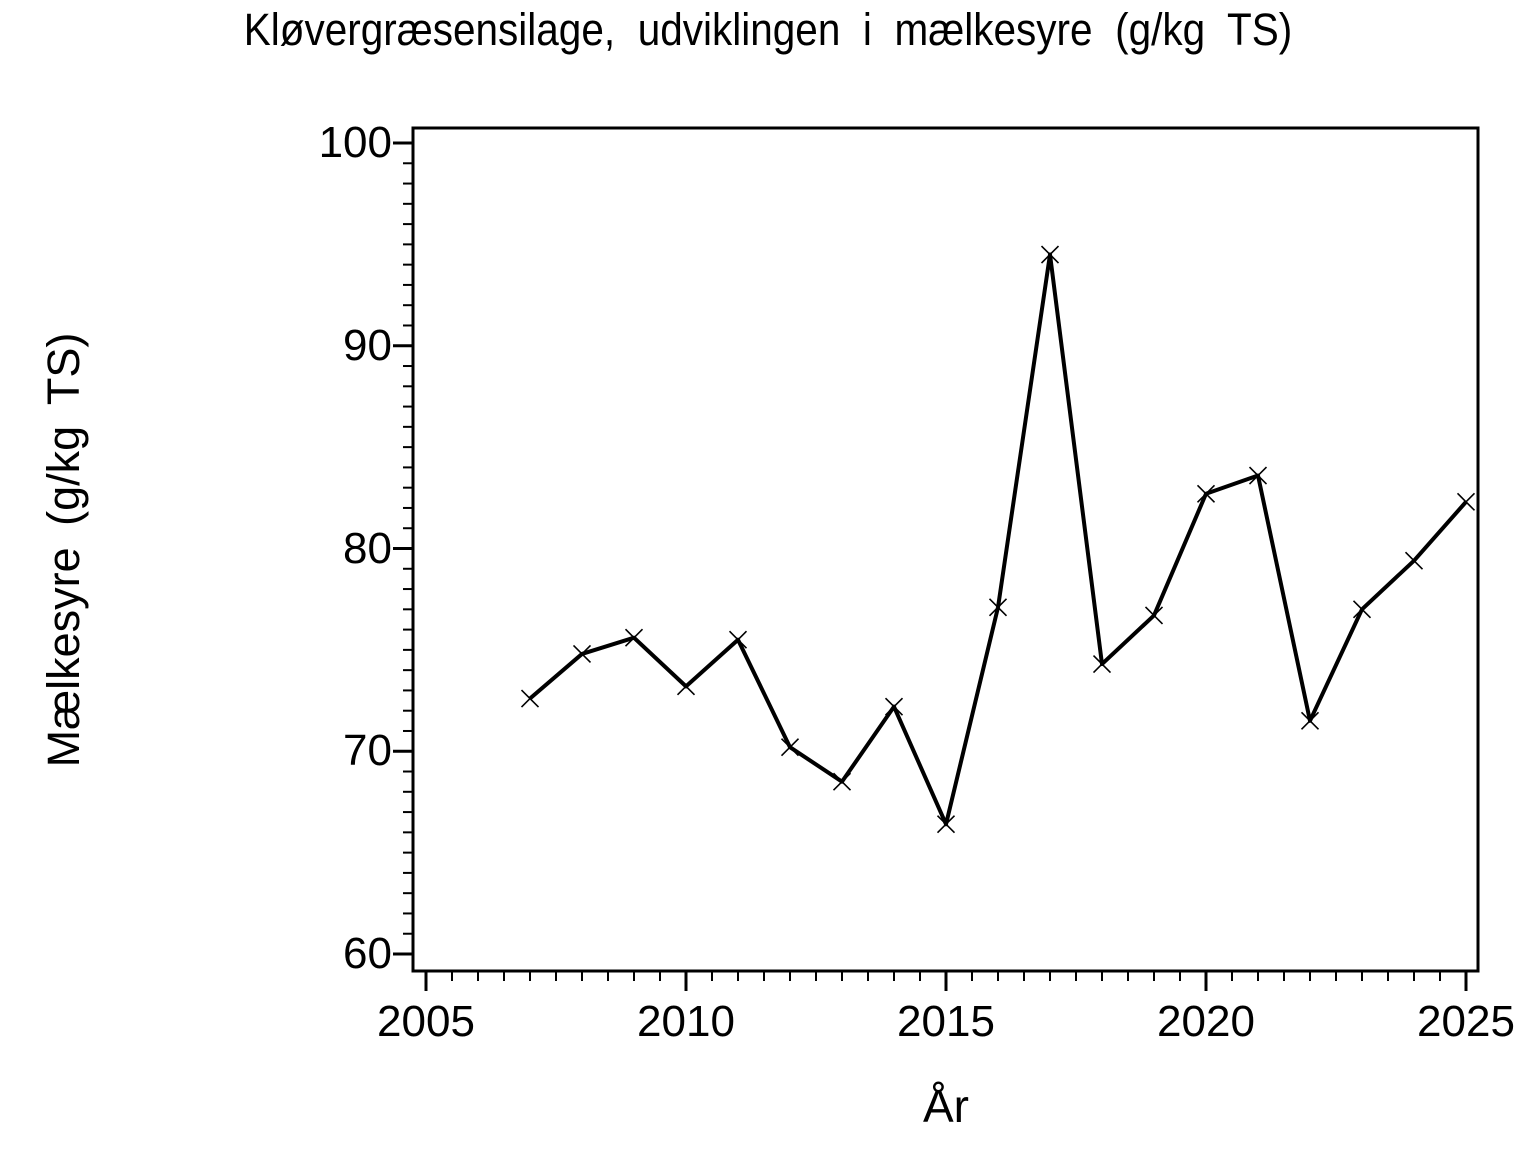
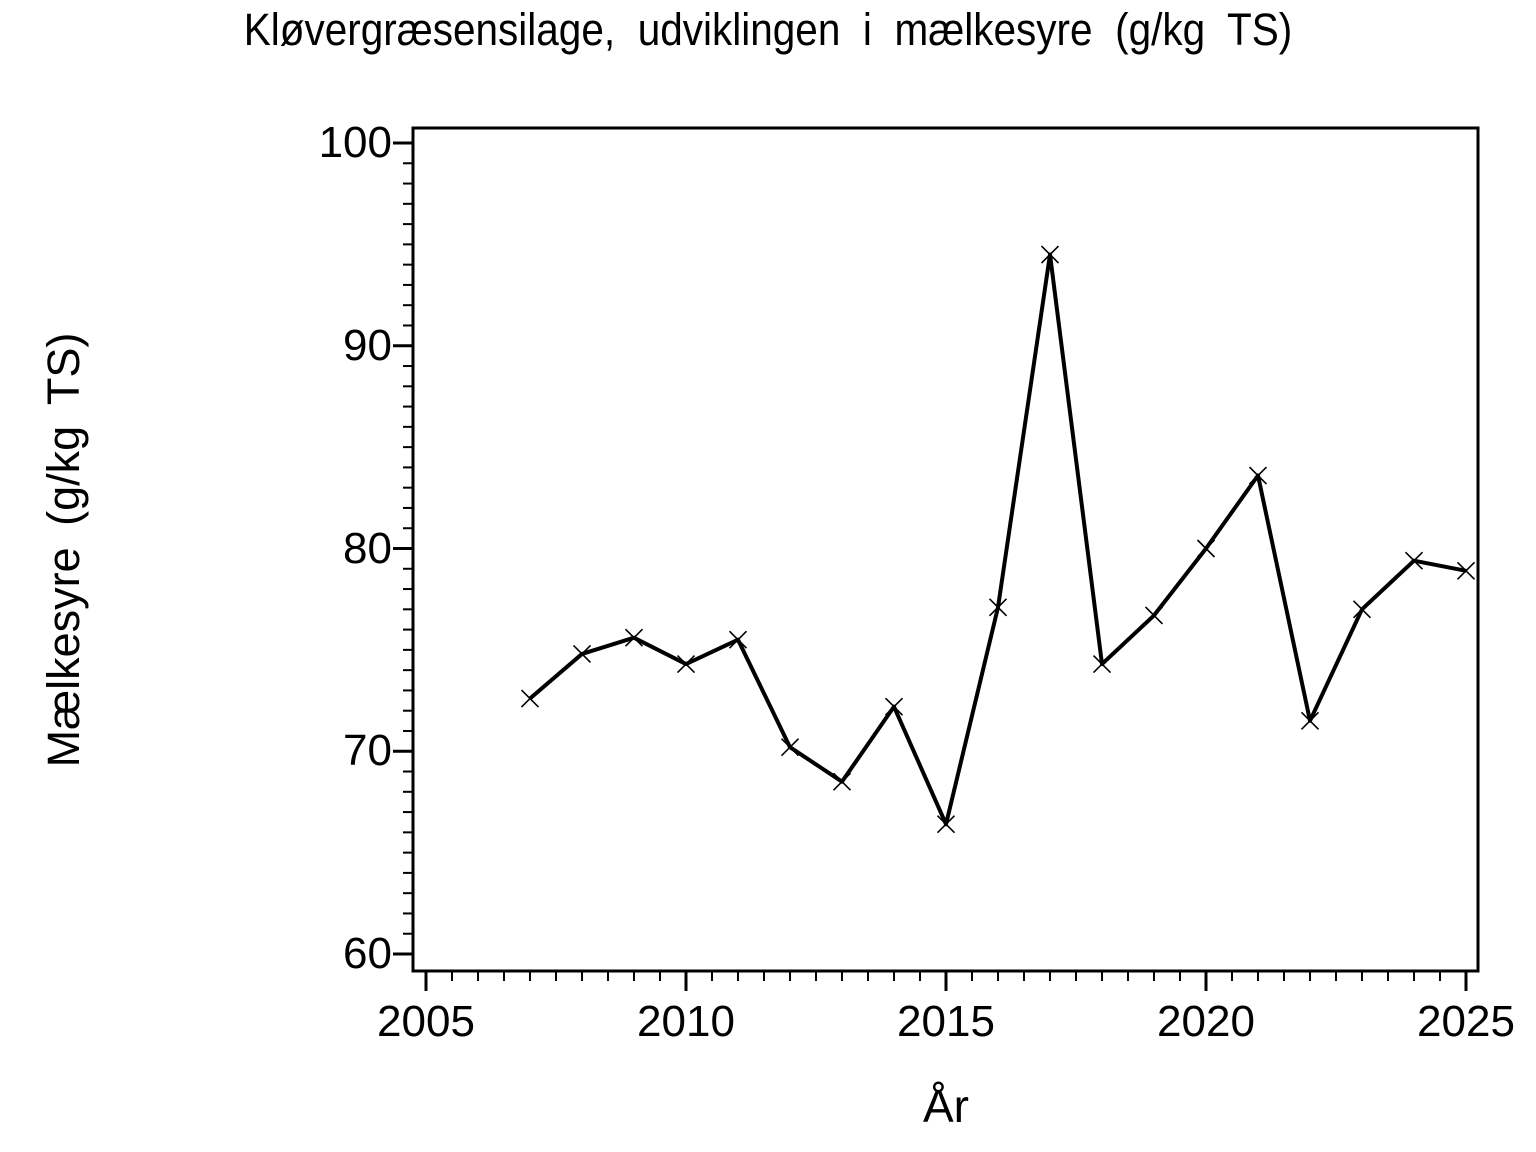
2010: 73.2 -> 74.3
2020: 82.7 -> 80.0
2025: 82.3 -> 78.9
